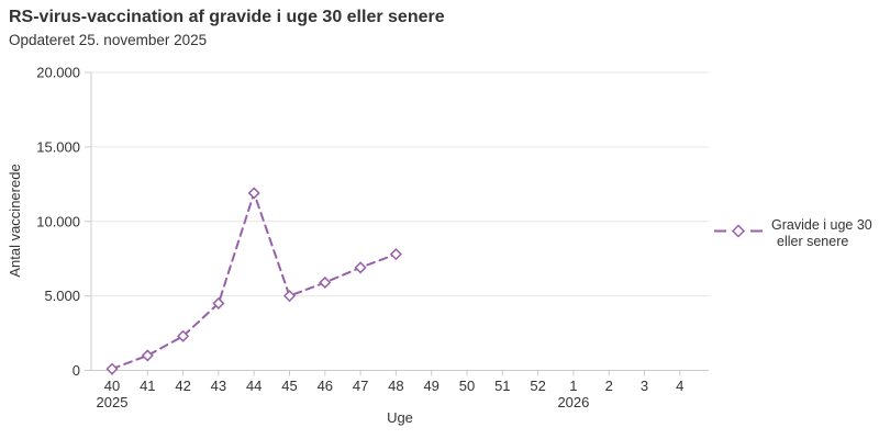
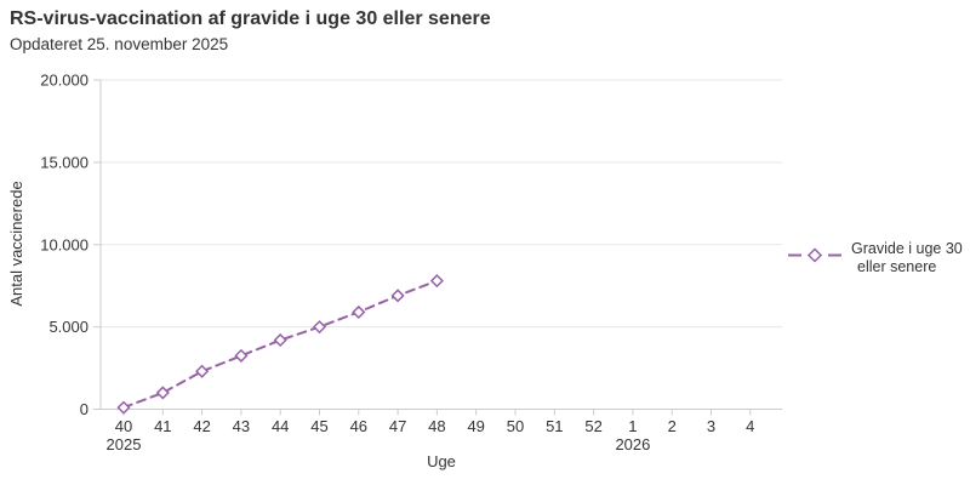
43: 4500 -> 3200
44: 11900 -> 4200
